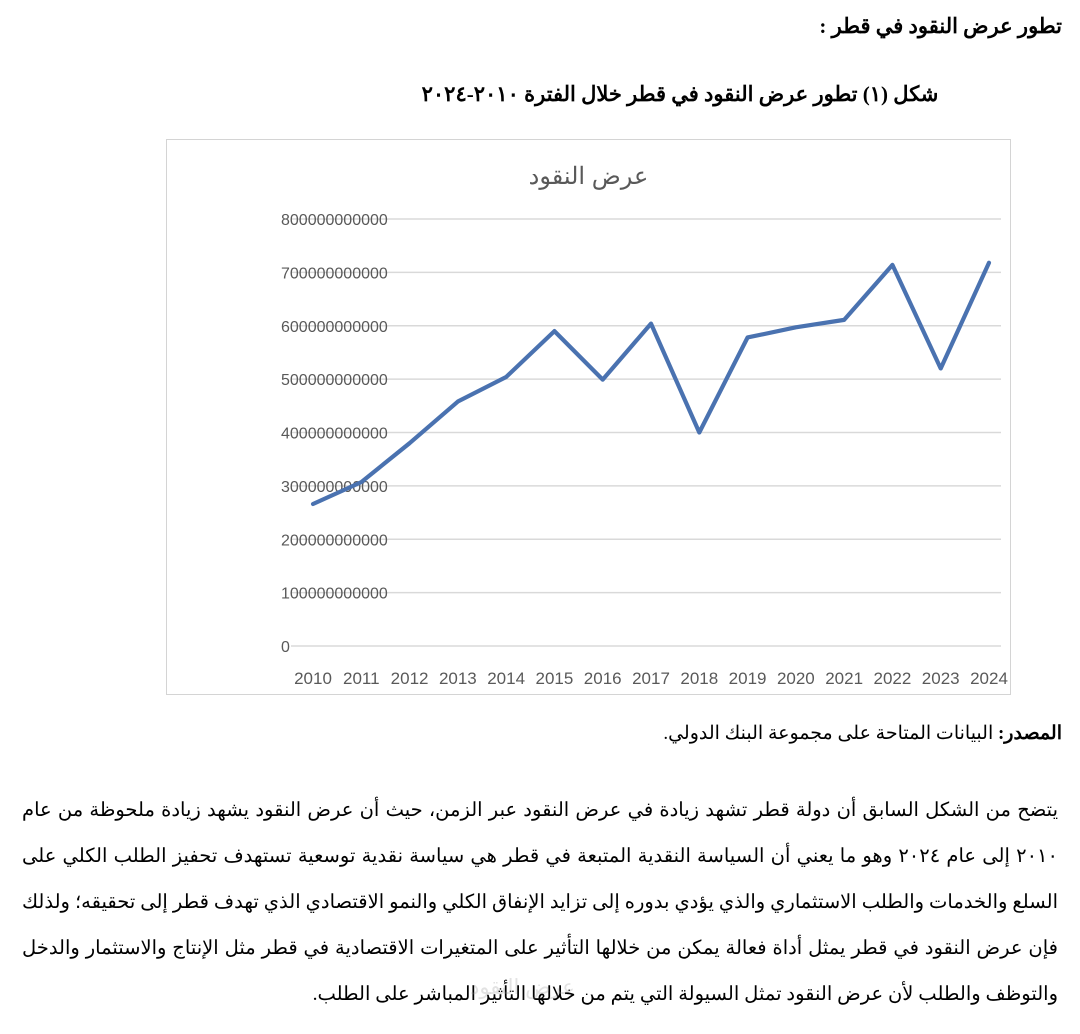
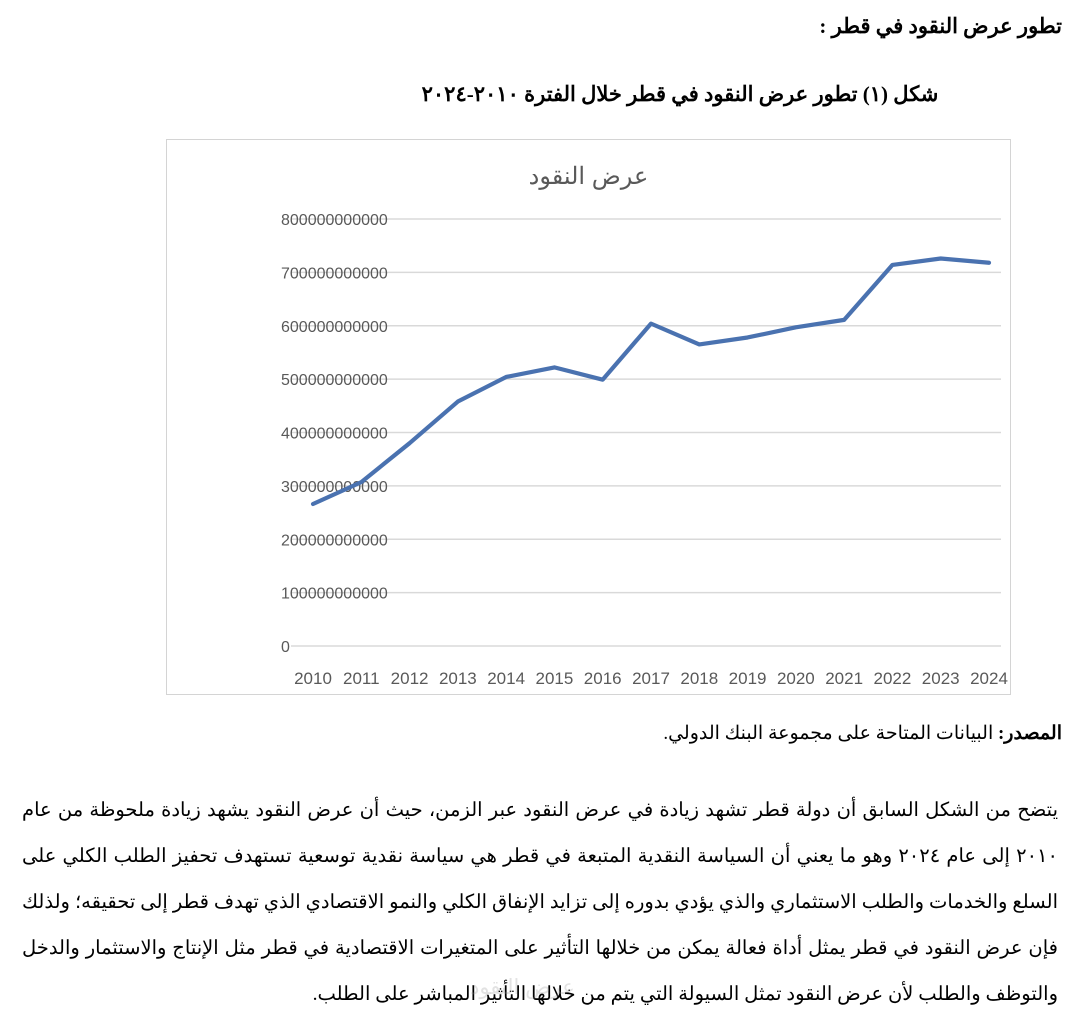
2015: 590000000000 -> 520000000000
2018: 400000000000 -> 560000000000
2023: 520000000000 -> 730000000000
